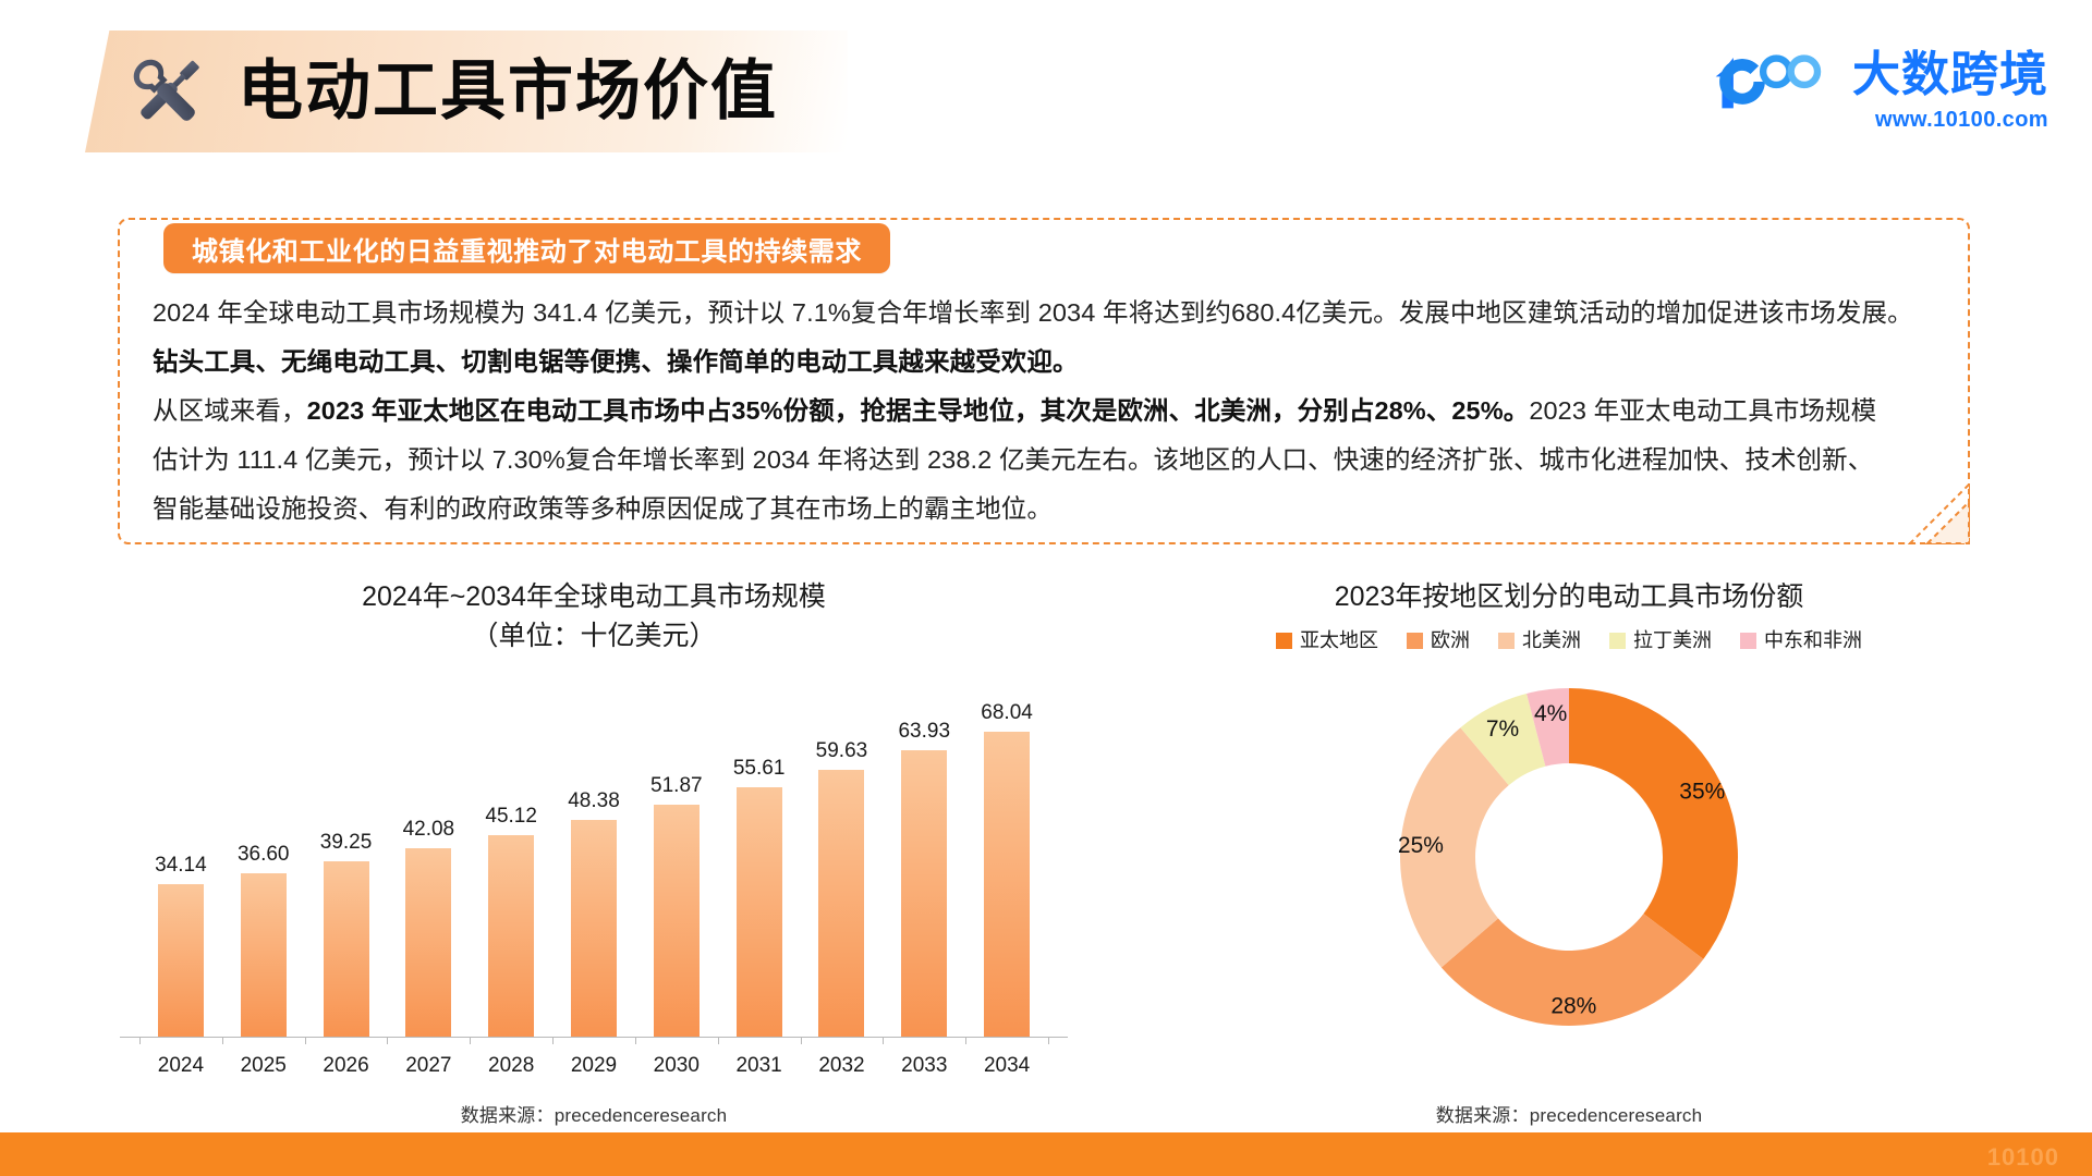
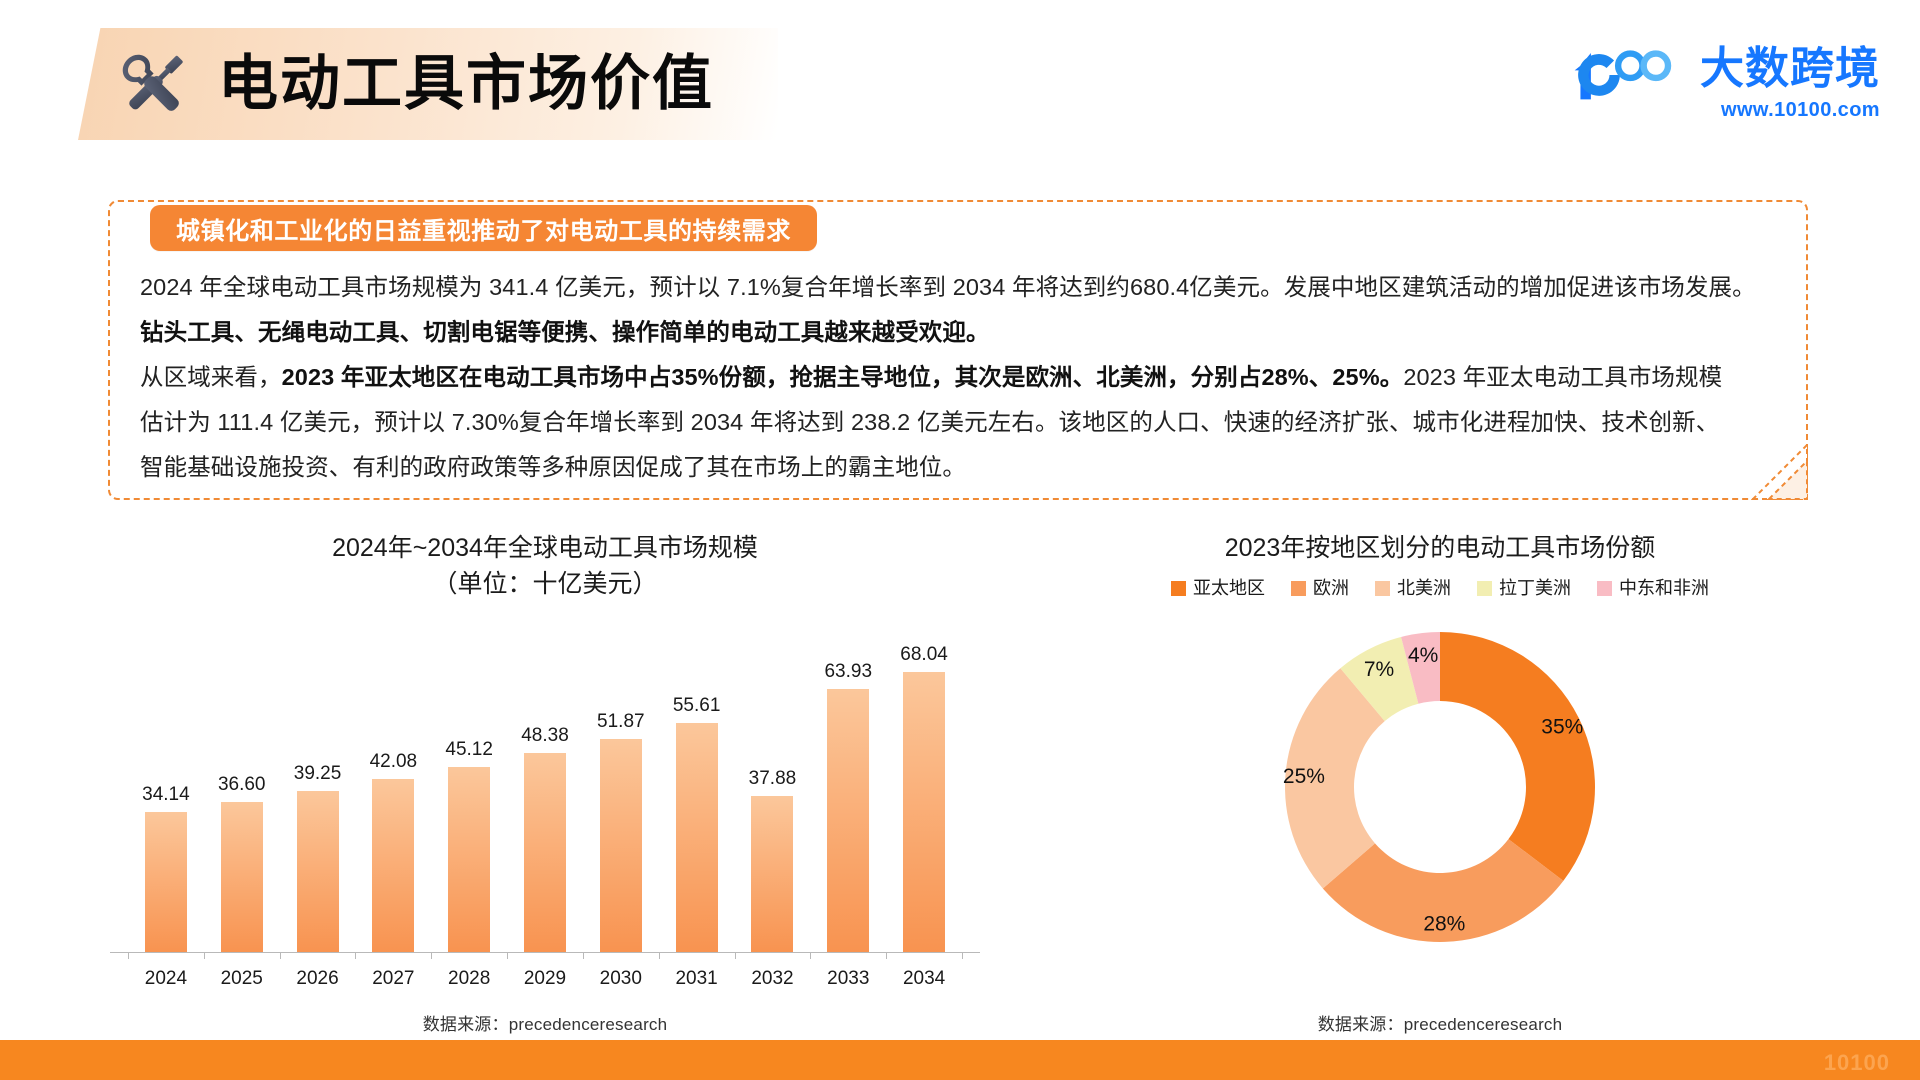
2024年~2034年全球电动工具市场规模/2032: 59.63 -> 37.88
